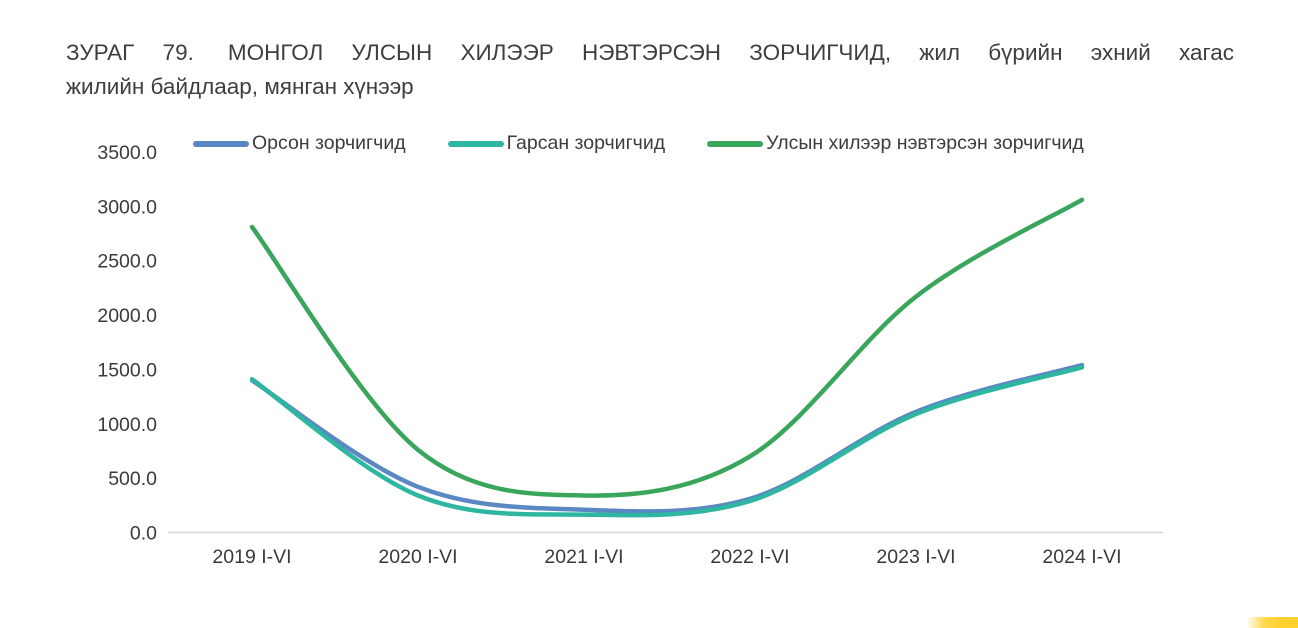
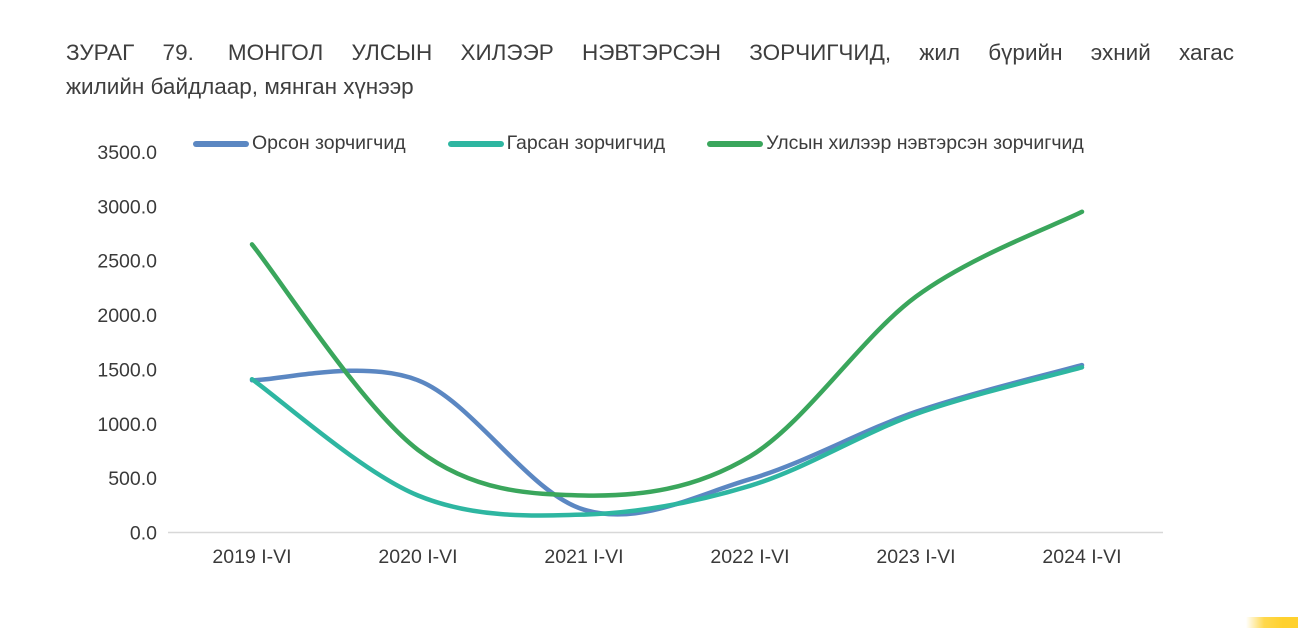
Улсын хилээр нэвтэрсэн зорчигчид/2019 I-VI: 2810 -> 2650
Орсон зорчигчид/2020 I-VI: 420 -> 1400
Орсон зорчигчид/2022 I-VI: 310 -> 490
Гарсан зорчигчид/2022 I-VI: 290 -> 430
Улсын хилээр нэвтэрсэн зорчигчид/2024 I-VI: 3060 -> 2950
